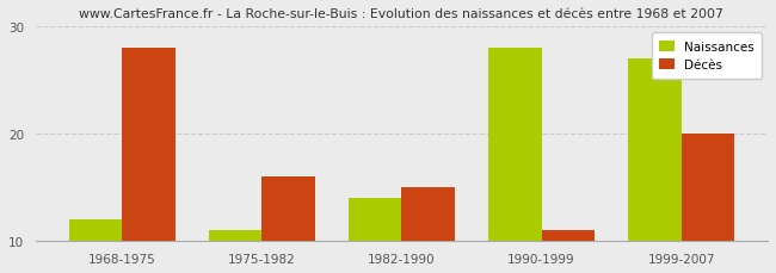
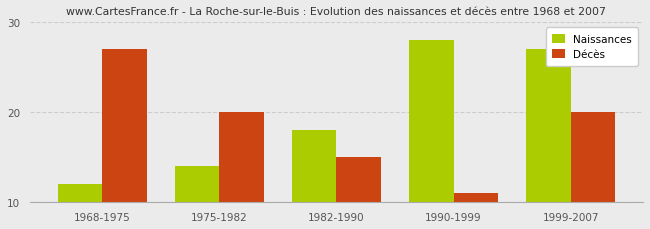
Décès/1968-1975: 28 -> 27
Naissances/1975-1982: 11 -> 14
Décès/1975-1982: 16 -> 20
Naissances/1982-1990: 14 -> 18
